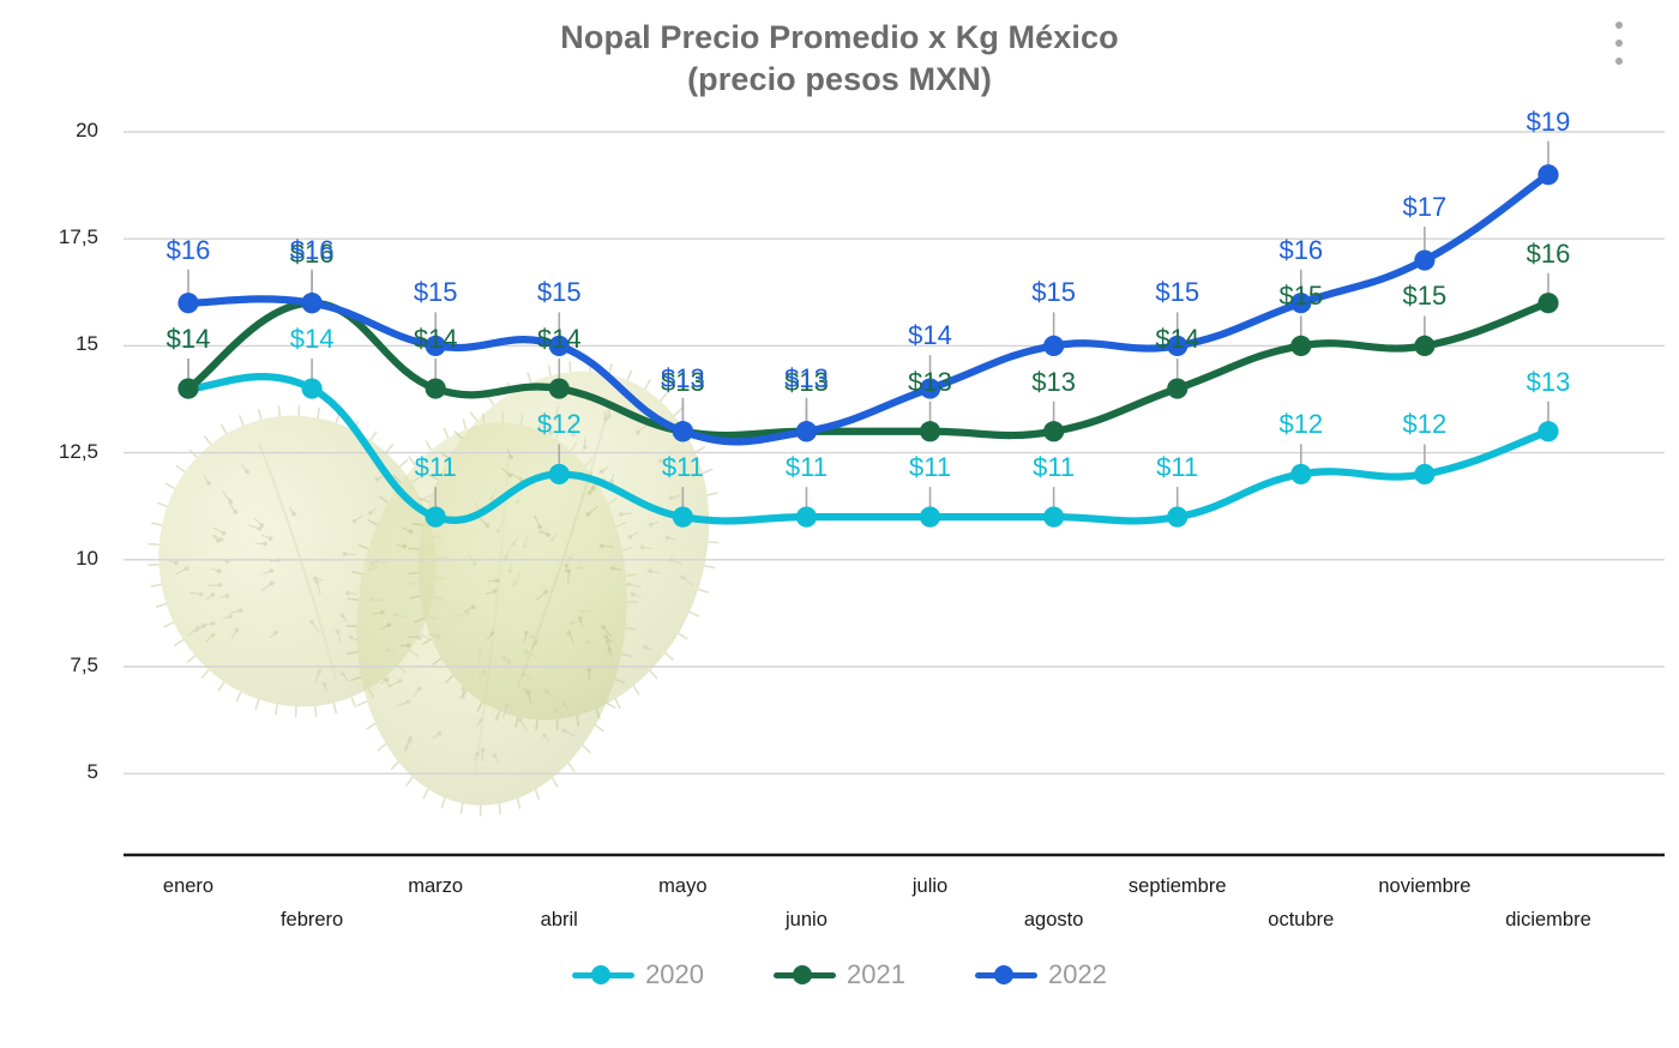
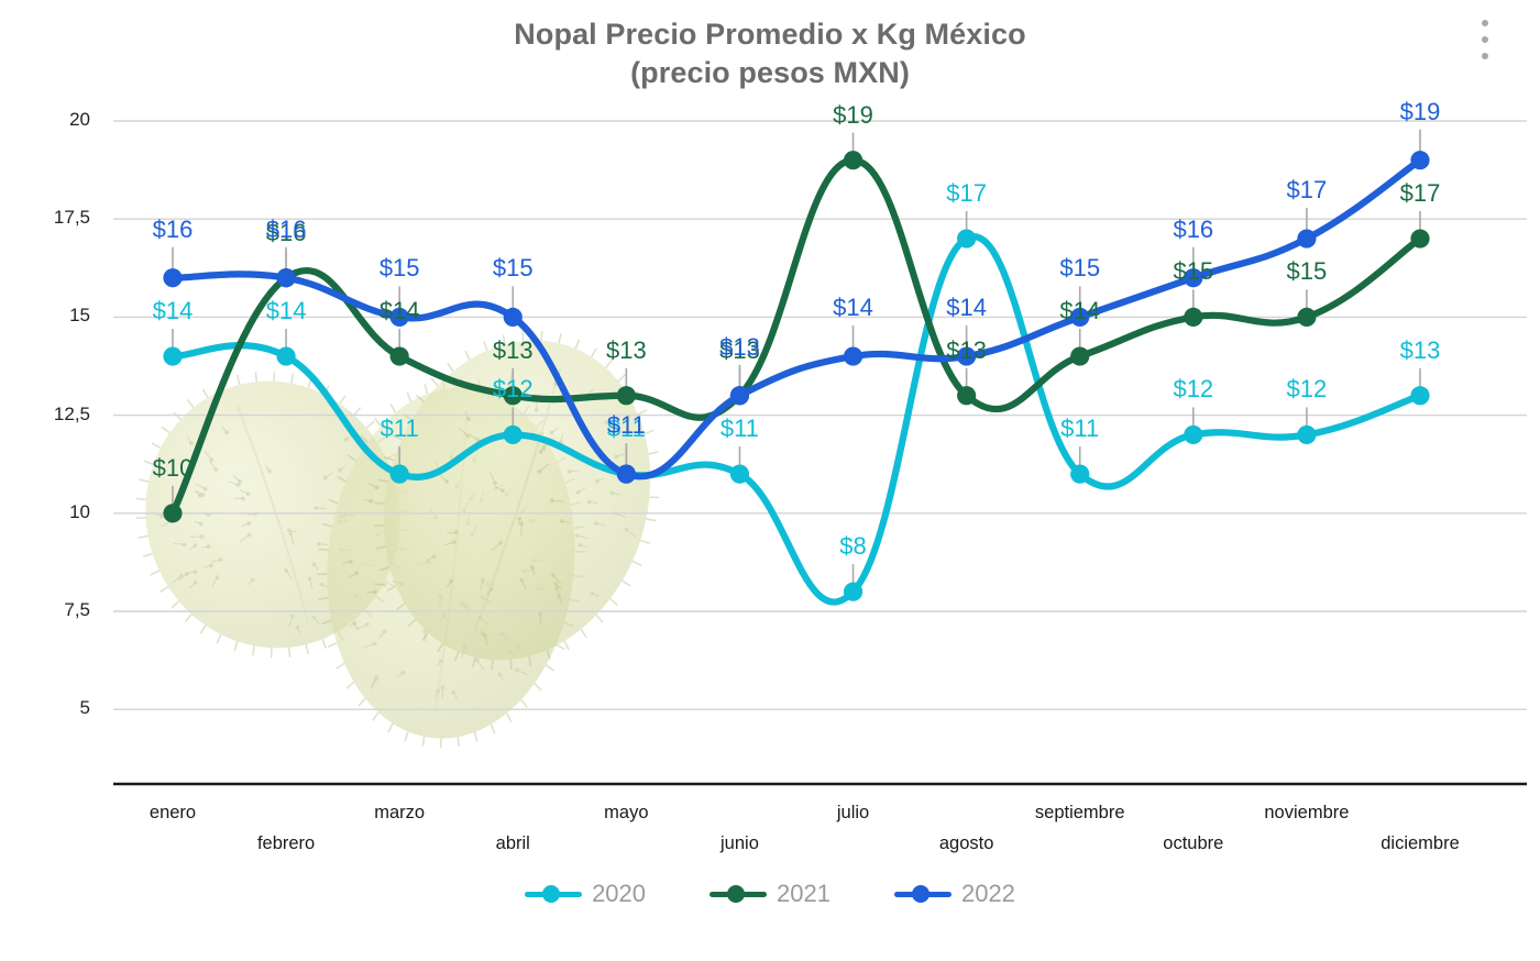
2021/enero: $14 -> $10
2021/abril: $14 -> $13
2022/mayo: $13 -> $11
2020/julio: $11 -> $8
2021/julio: $13 -> $19
2020/agosto: $11 -> $17
2022/agosto: $15 -> $14
2021/diciembre: $16 -> $17
